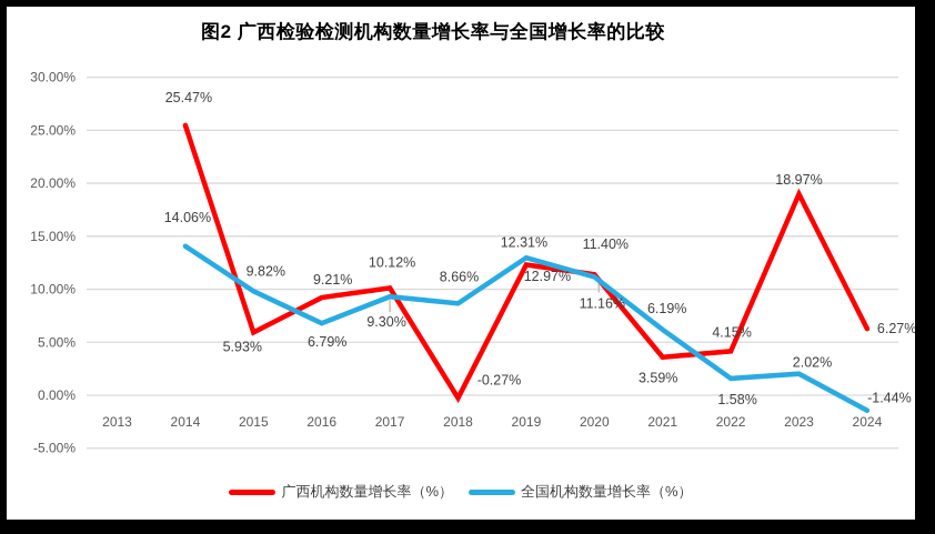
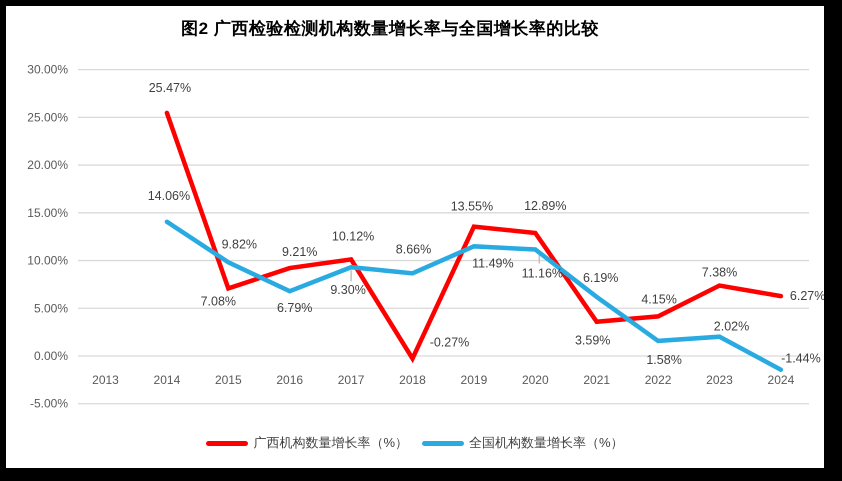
广西机构数量增长率（%）/2015: 5.93% -> 7.08%
广西机构数量增长率（%）/2019: 12.31% -> 13.55%
全国机构数量增长率（%）/2019: 12.97% -> 11.49%
广西机构数量增长率（%）/2020: 11.40% -> 12.89%
广西机构数量增长率（%）/2023: 18.97% -> 7.38%
